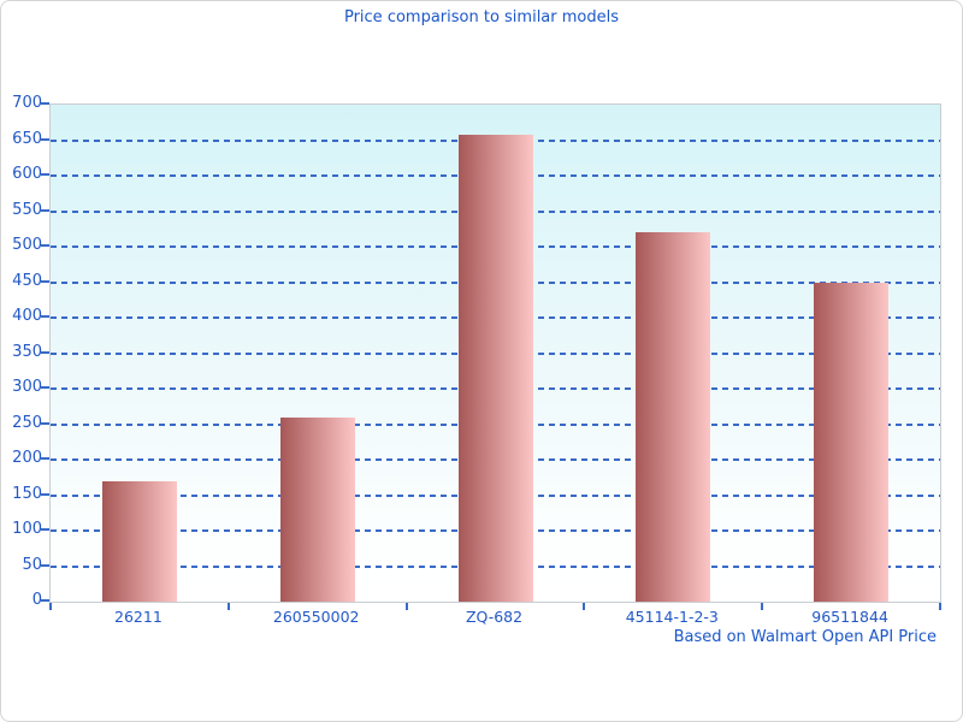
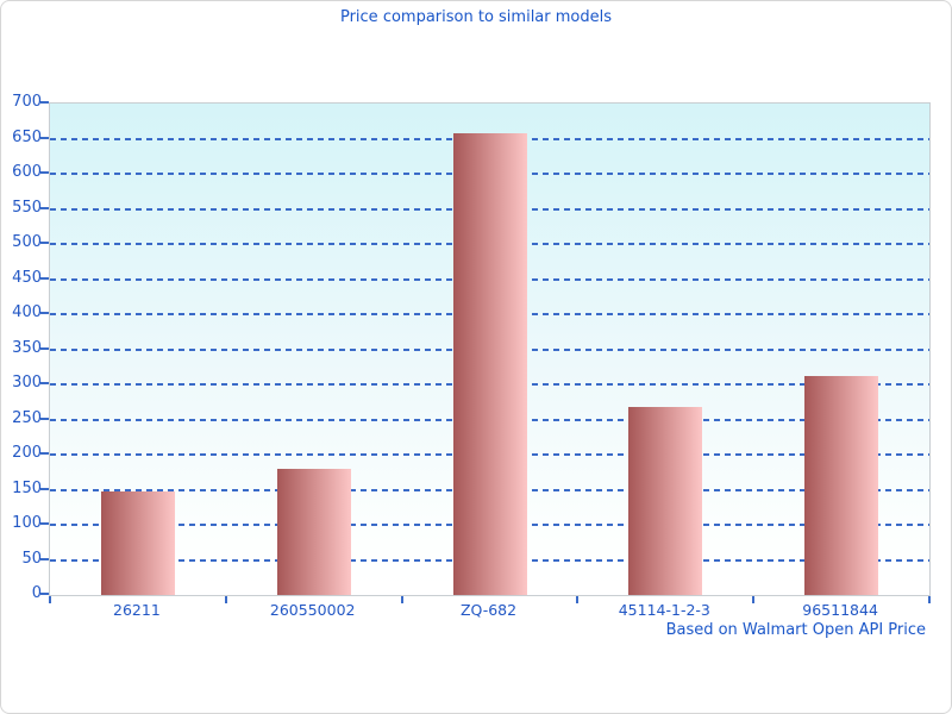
26211: 170 -> 150
260550002: 260 -> 180
45114-1-2-3: 520 -> 270
96511844: 450 -> 310
